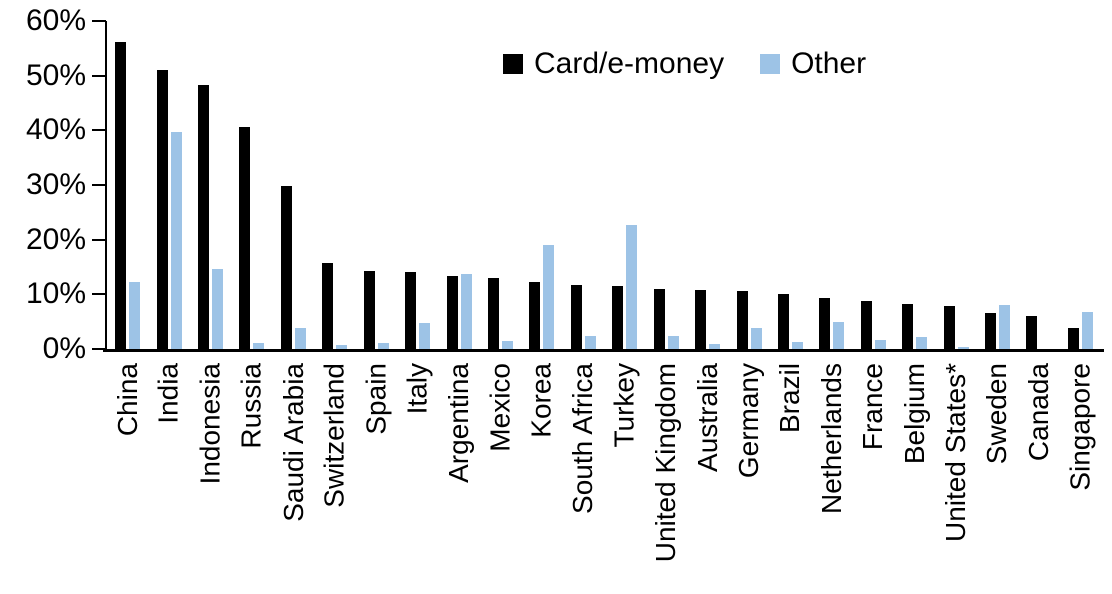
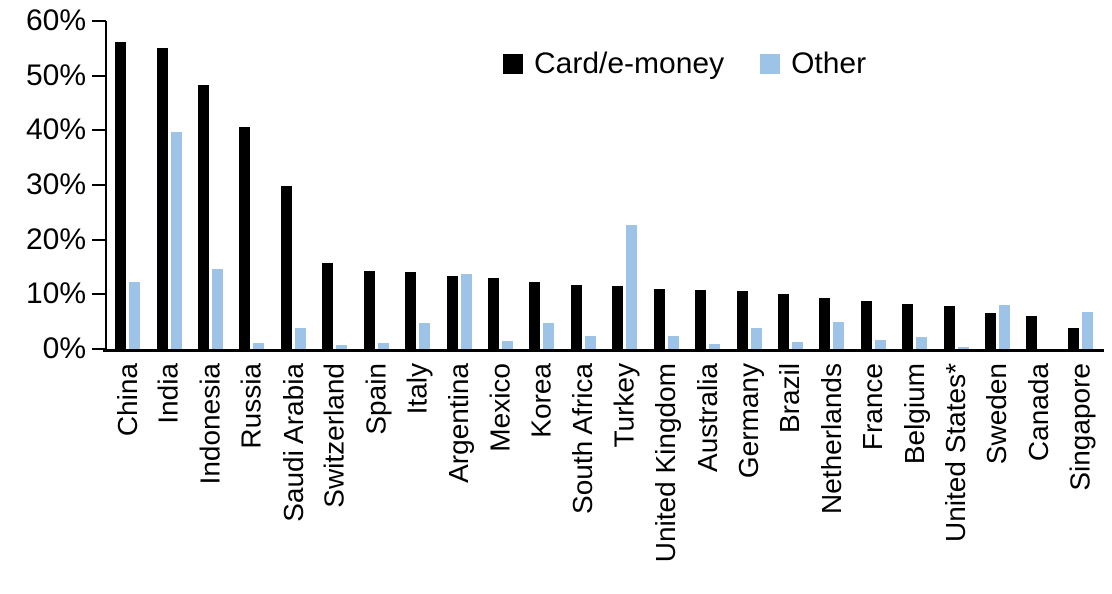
Card/e-money/India: 51% -> 55%
Other/Korea: 19% -> 5%
